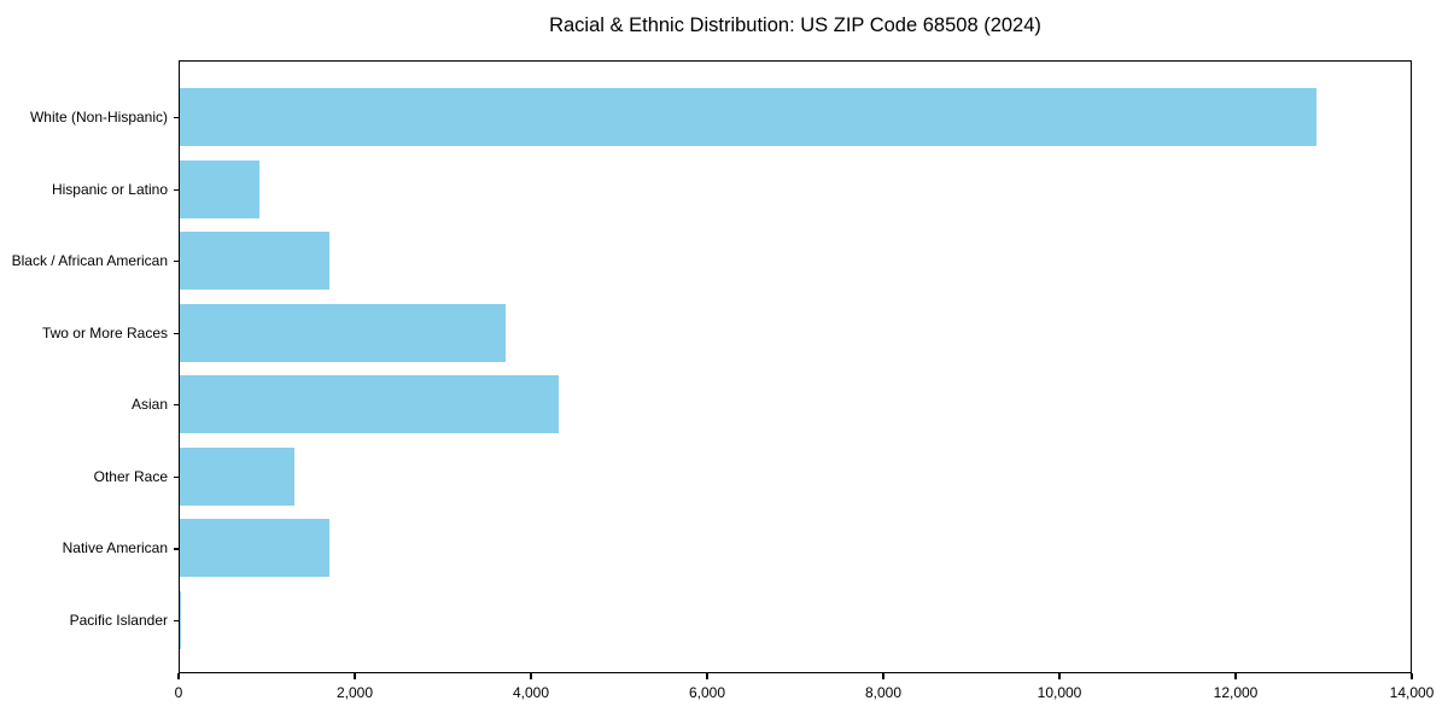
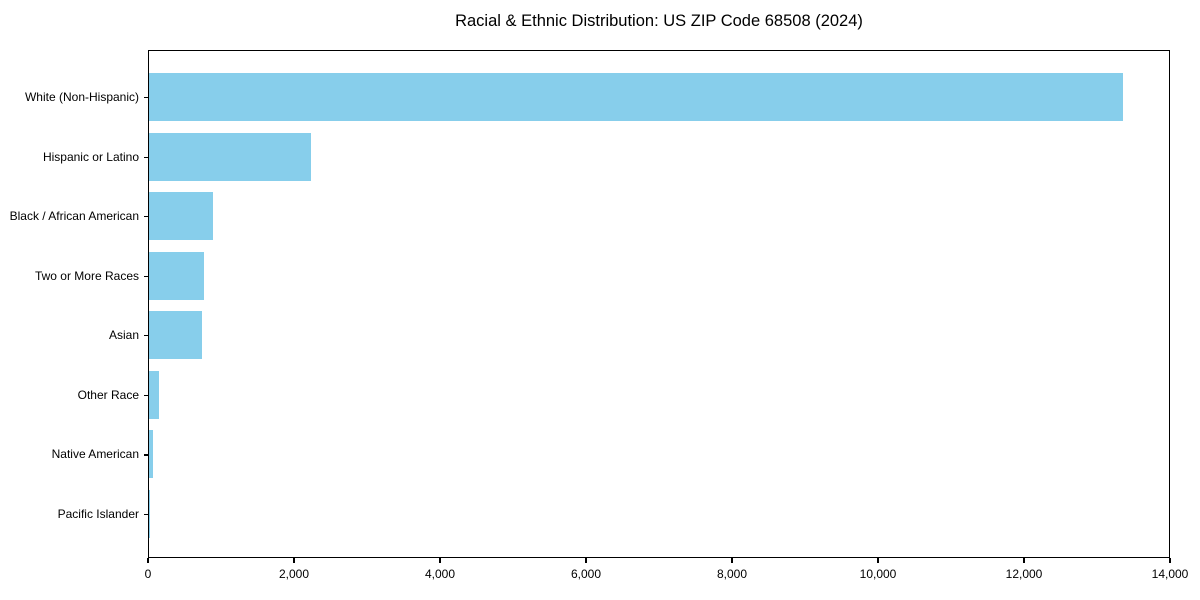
White (Non-Hispanic): 12900 -> 13300
Hispanic or Latino: 900 -> 2200
Black / African American: 1700 -> 900
Two or More Races: 3700 -> 800
Asian: 4300 -> 700
Other Race: 1300 -> 100
Native American: 1700 -> 100
